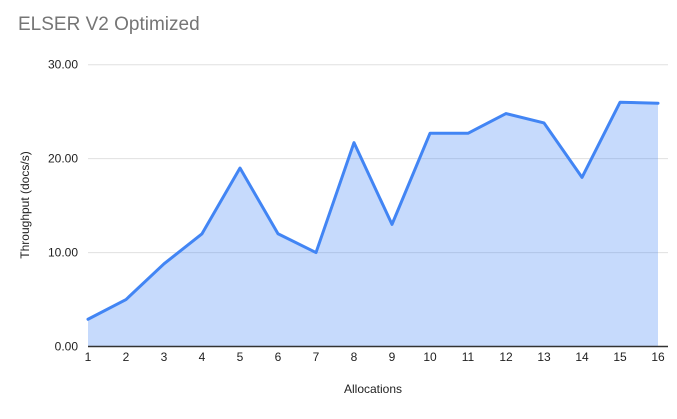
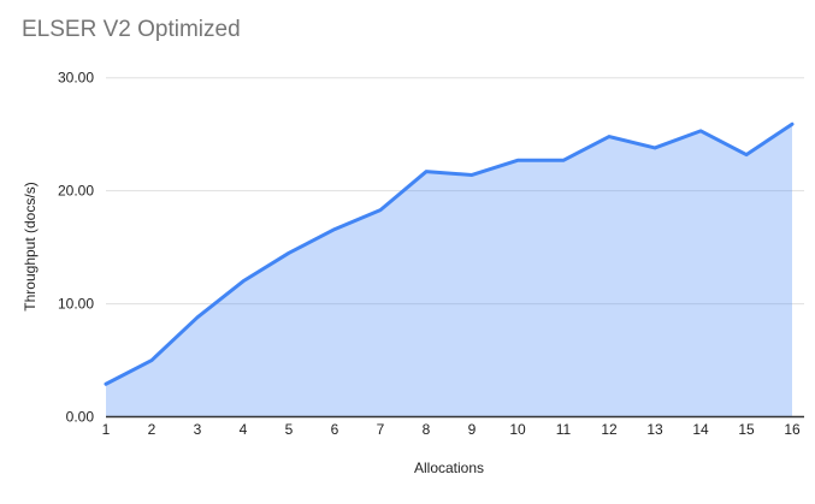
5: 19 -> 14
6: 12 -> 17
7: 10 -> 18
9: 13 -> 21
14: 18 -> 25
15: 26 -> 23
